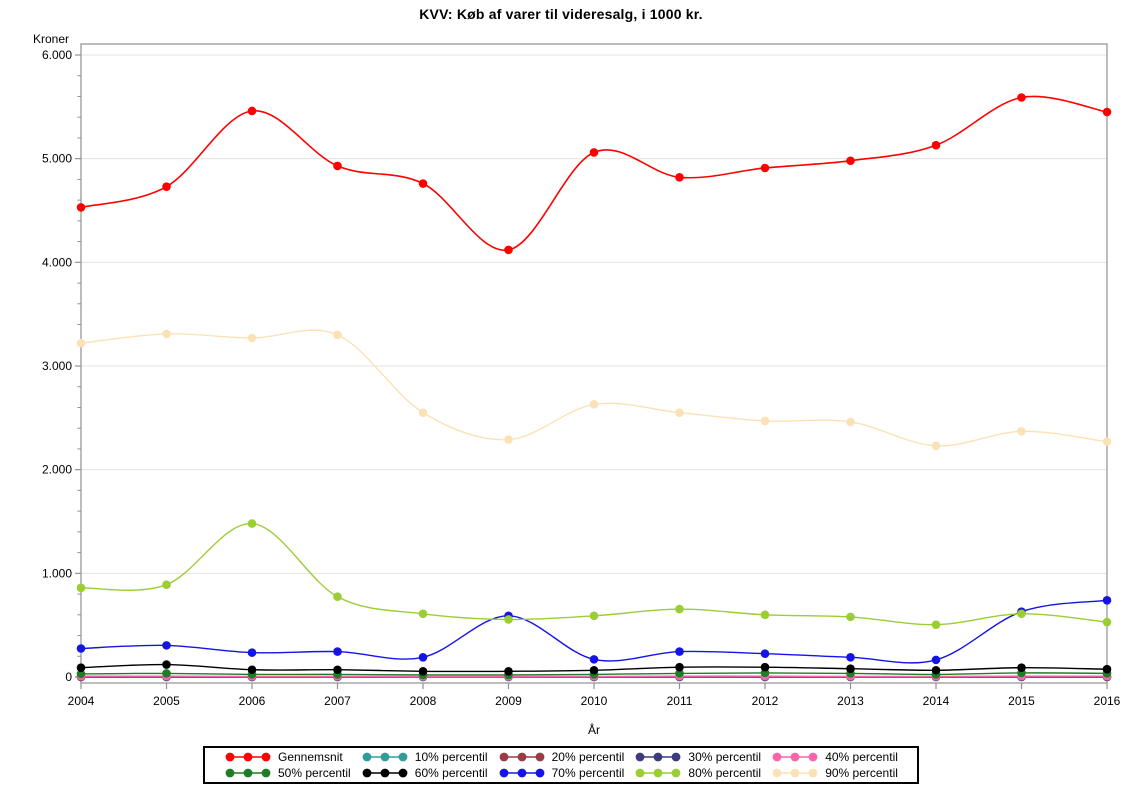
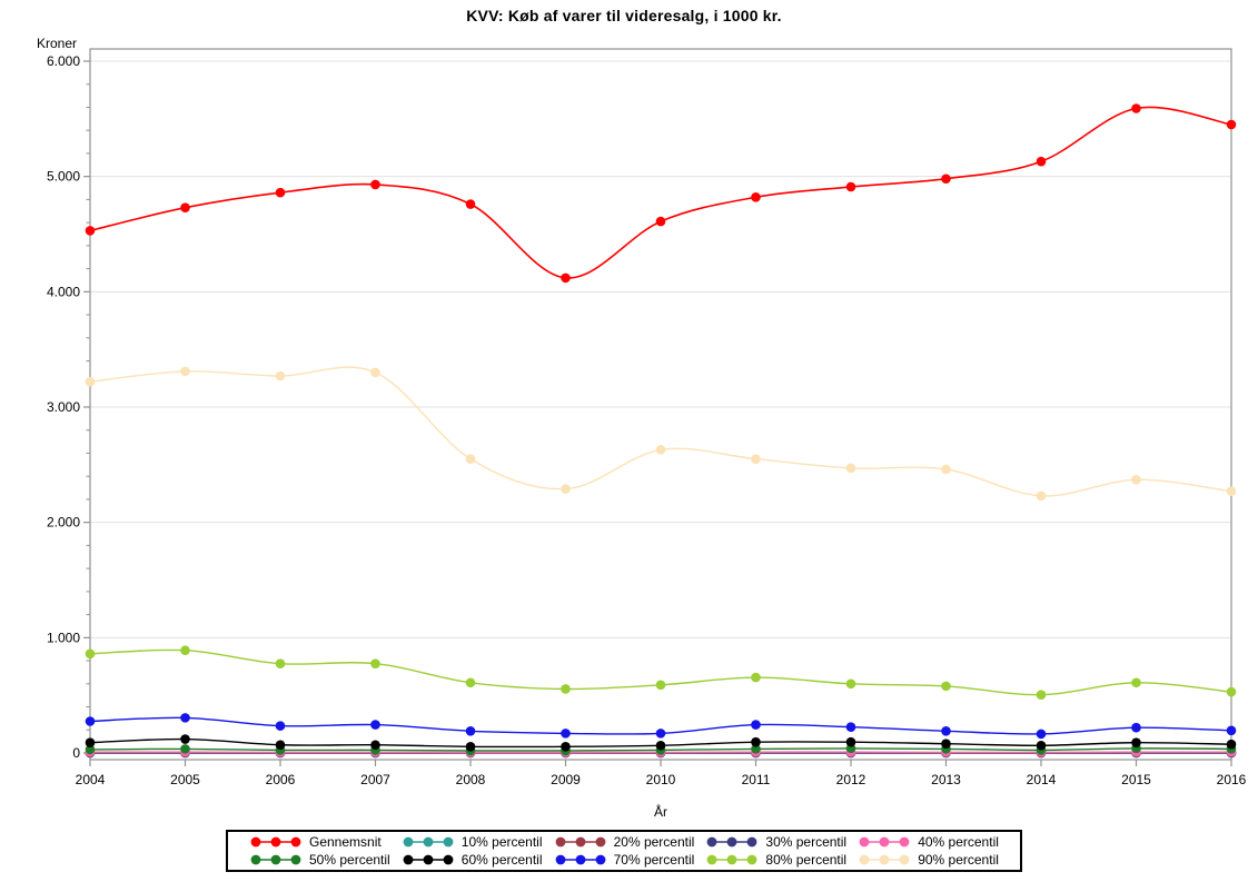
Gennemsnit/2006: 5460 -> 4860
80% percentil/2006: 1480 -> 780
70% percentil/2009: 590 -> 170
Gennemsnit/2010: 5060 -> 4610
70% percentil/2015: 630 -> 220
70% percentil/2016: 740 -> 200
